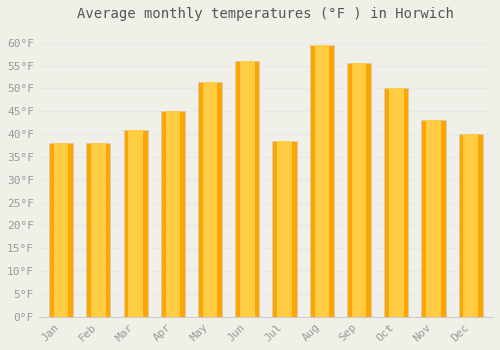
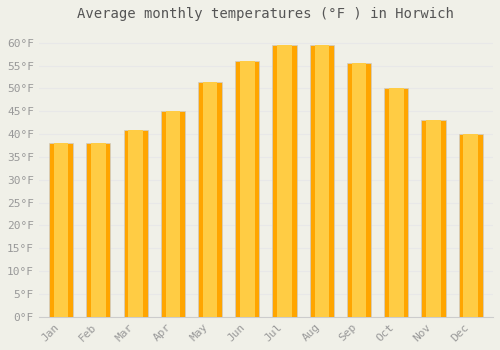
Jul: 38.5°F -> 59.5°F
